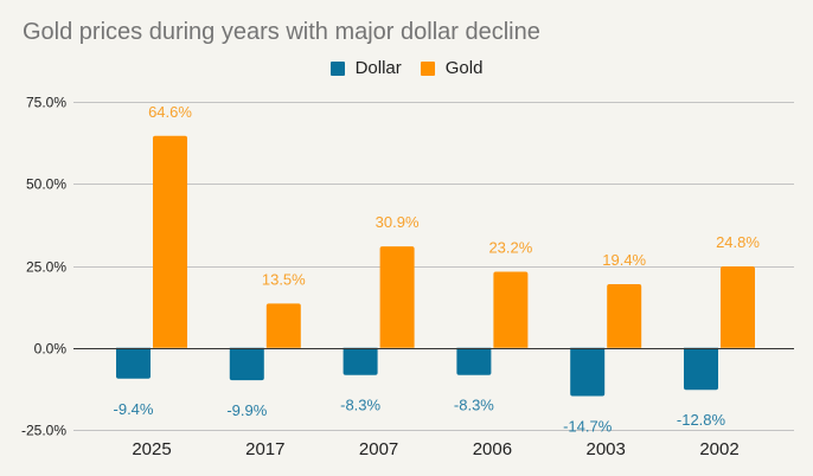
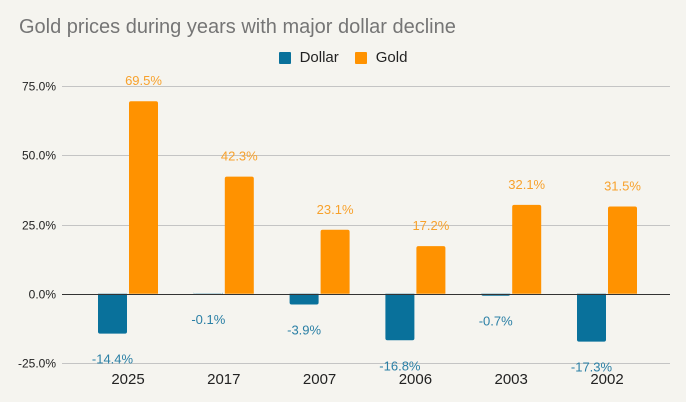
Dollar/2025: -9.4% -> -14.4%
Gold/2025: 64.6% -> 69.5%
Dollar/2017: -9.9% -> -0.1%
Gold/2017: 13.5% -> 42.3%
Dollar/2007: -8.3% -> -3.9%
Gold/2007: 30.9% -> 23.1%
Dollar/2006: -8.3% -> -16.8%
Gold/2006: 23.2% -> 17.2%
Dollar/2003: -14.7% -> -0.7%
Gold/2003: 19.4% -> 32.1%
Dollar/2002: -12.8% -> -17.3%
Gold/2002: 24.8% -> 31.5%
